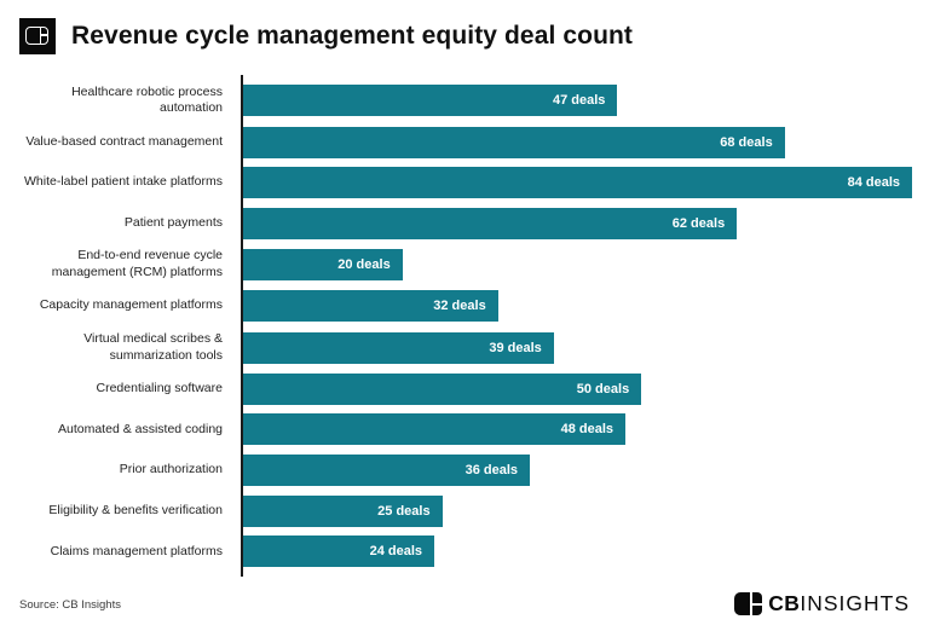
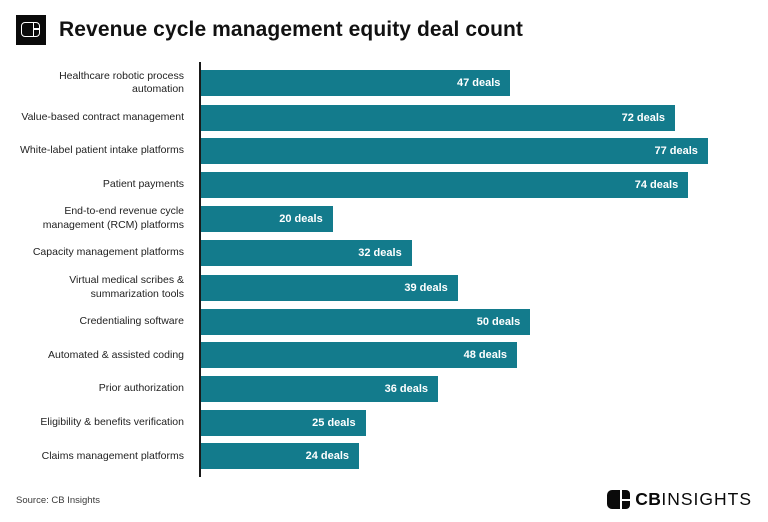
Value-based contract management: 68 -> 72
White-label patient intake platforms: 84 -> 77
Patient payments: 62 -> 74
